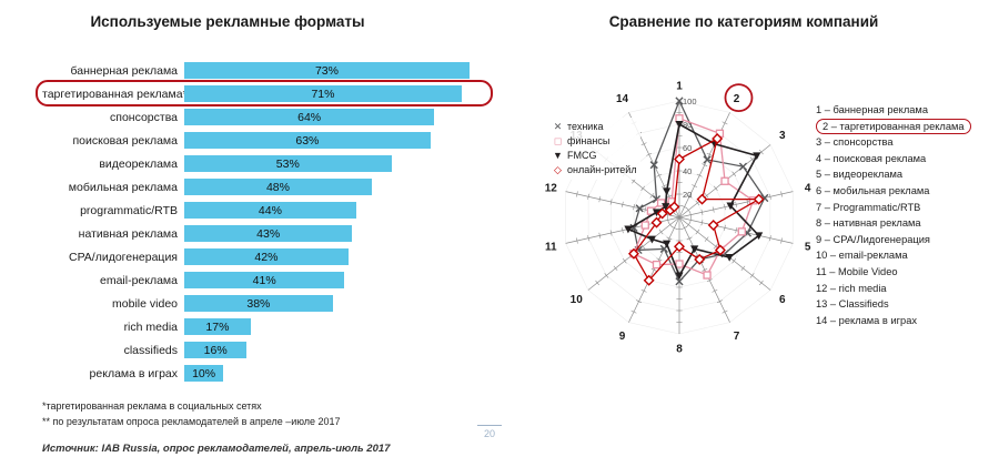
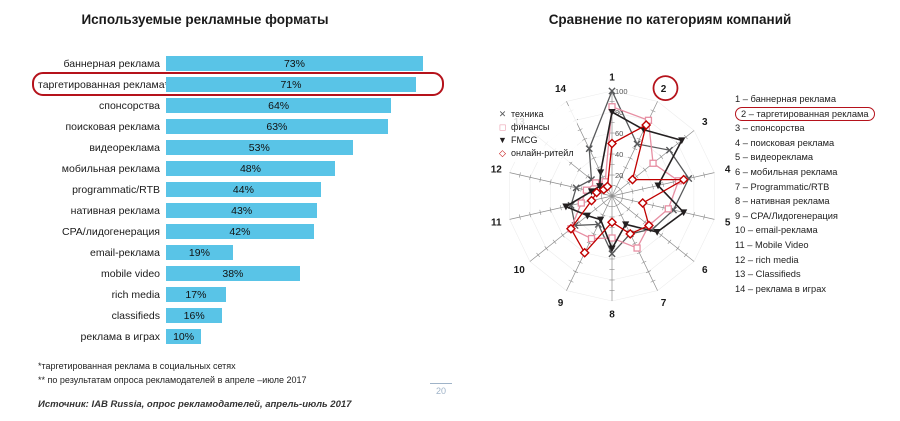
Используемые рекламные форматы/email-реклама: 41% -> 19%
